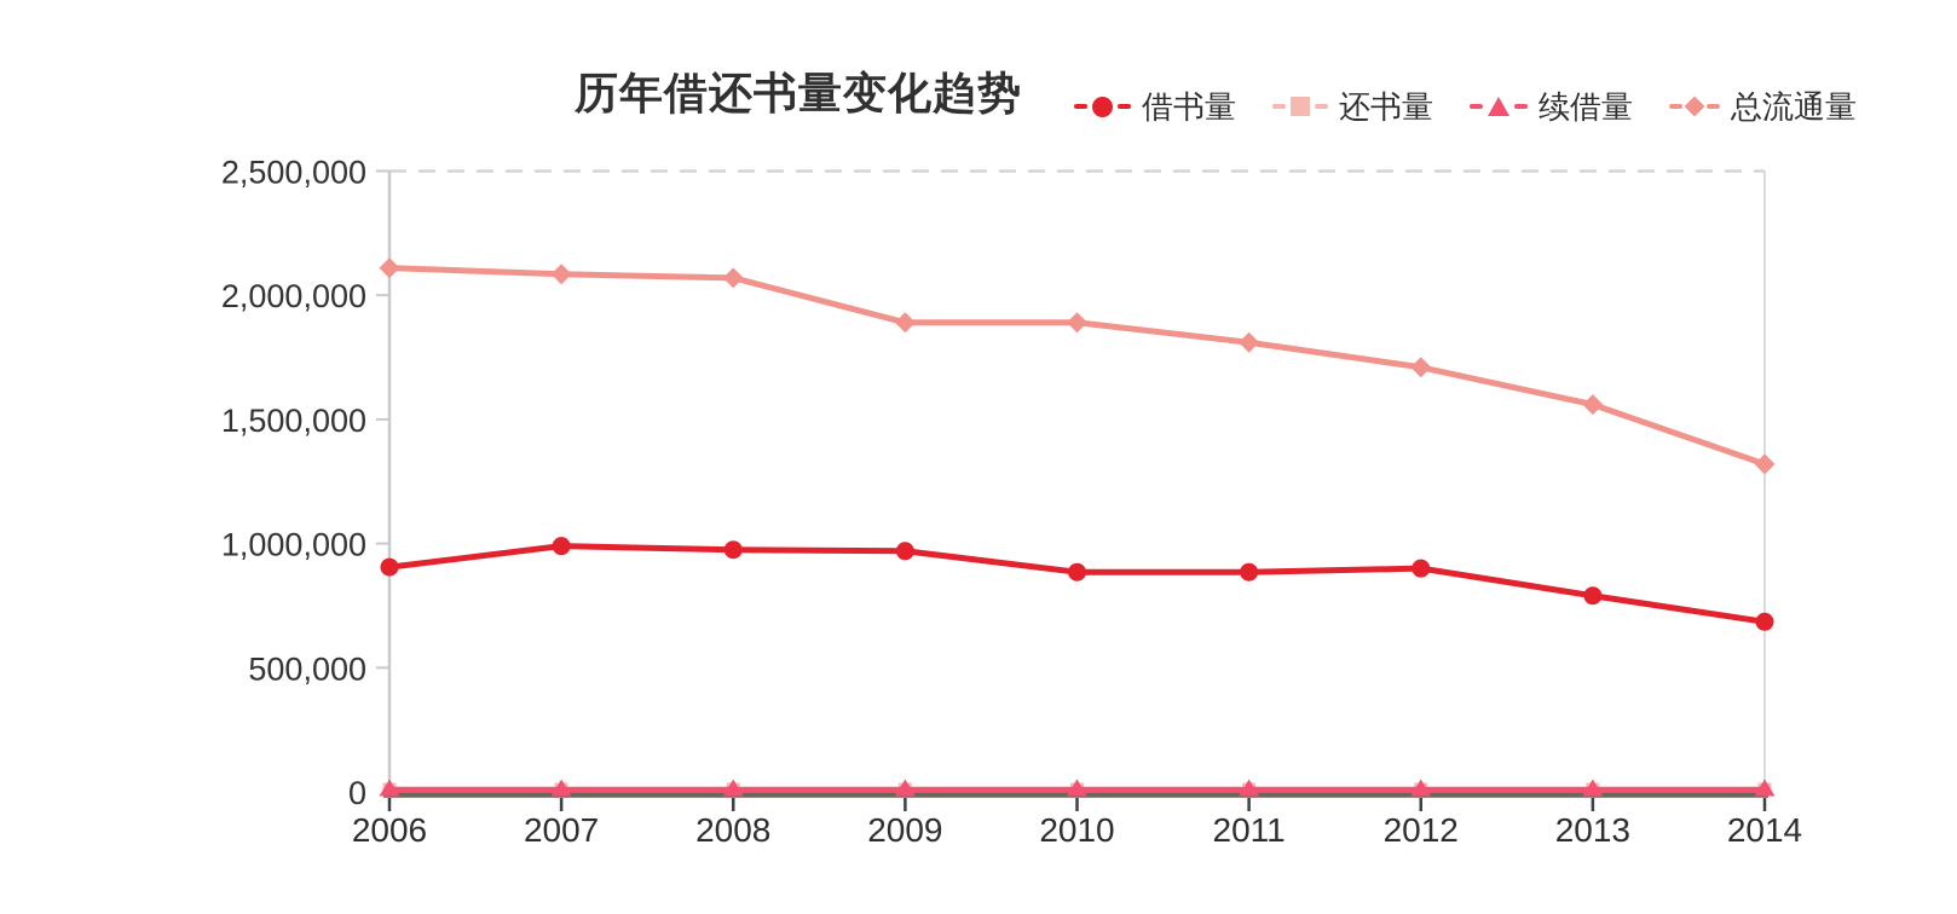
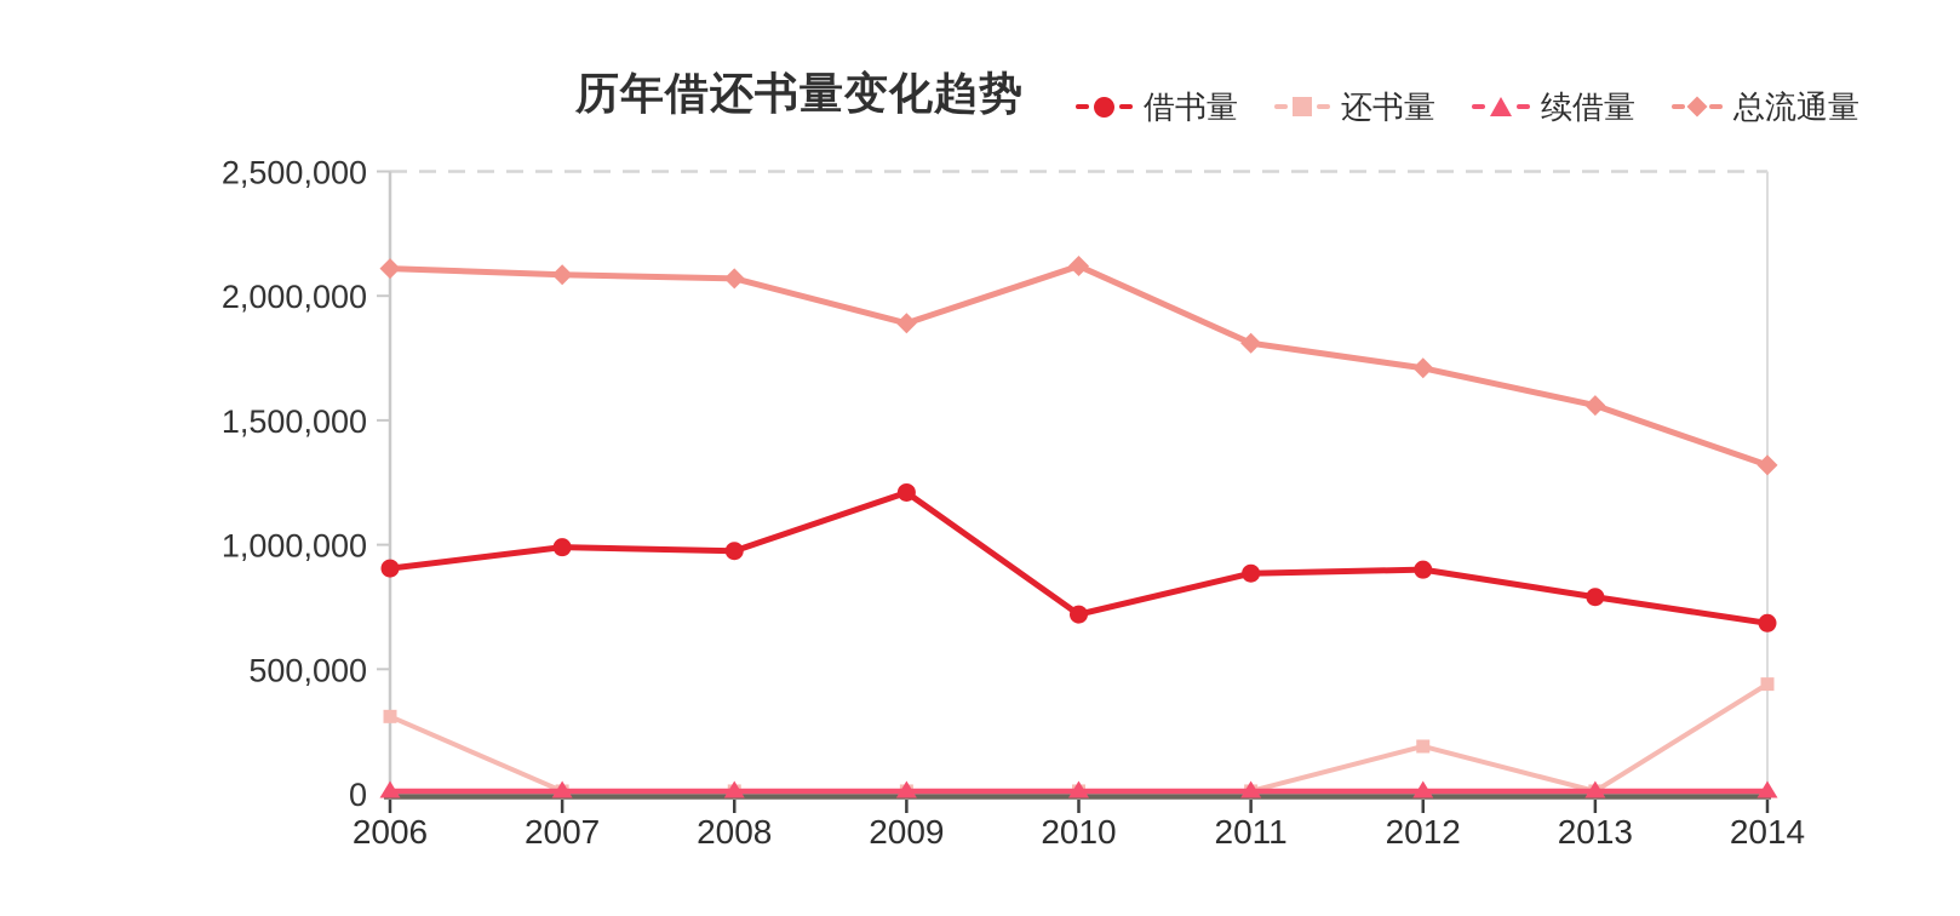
还书量/2006: 10000 -> 310000
借书量/2009: 970000 -> 1210000
借书量/2010: 880000 -> 720000
总流通量/2010: 1890000 -> 2120000
还书量/2012: 10000 -> 190000
还书量/2014: 10000 -> 440000
